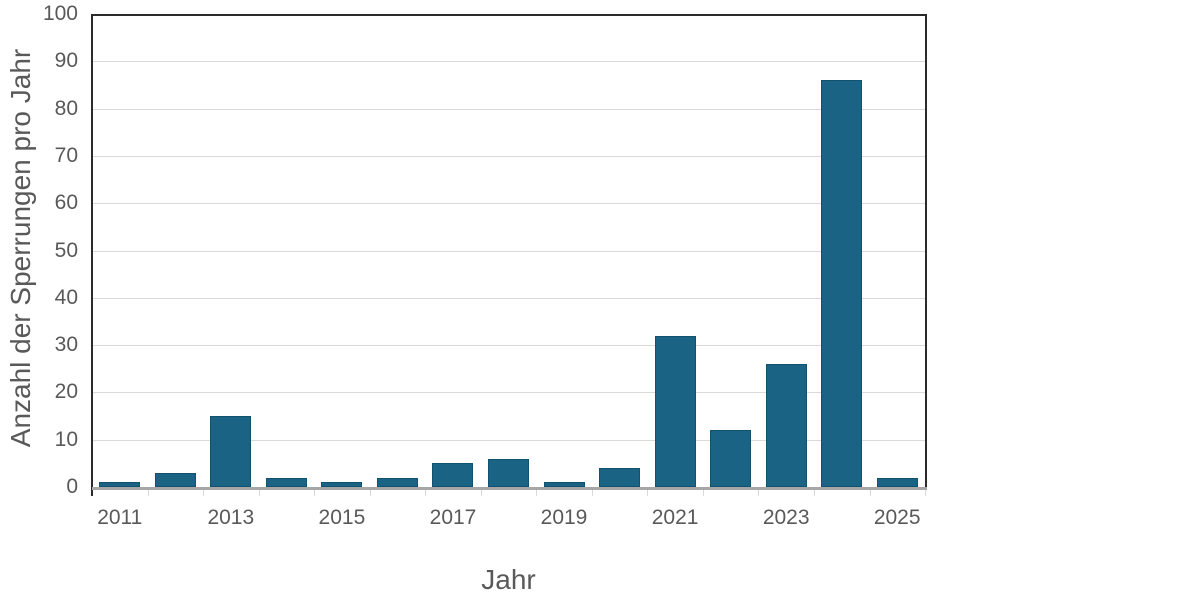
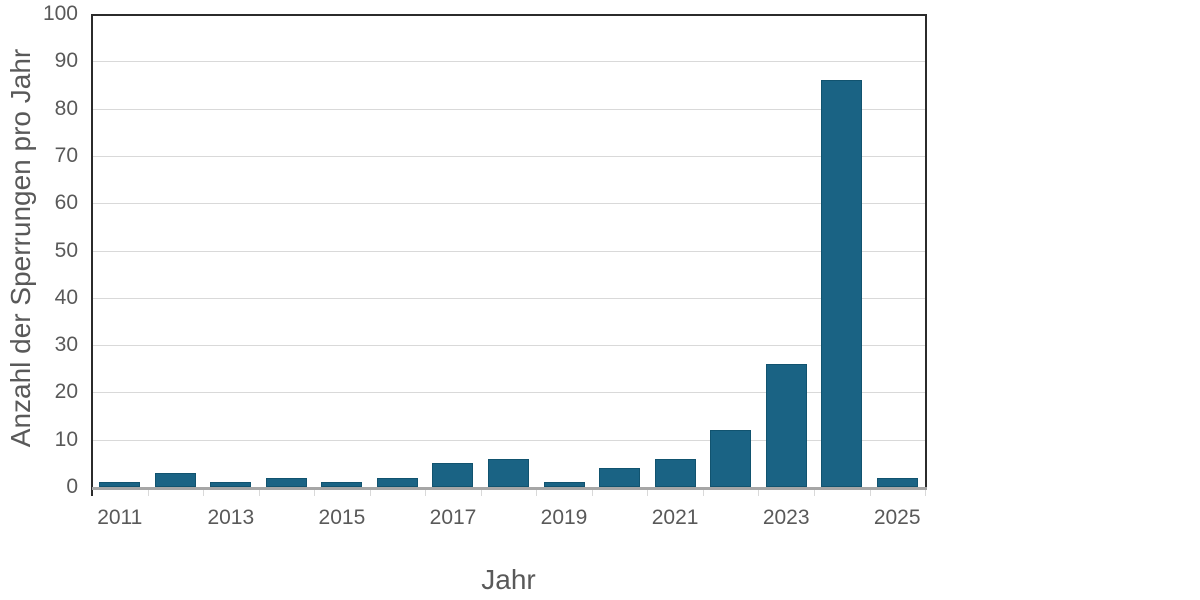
2013: 15 -> 1
2021: 32 -> 6
